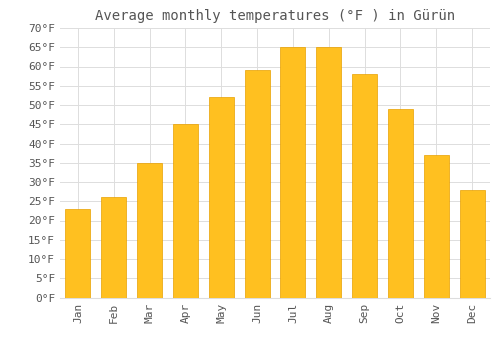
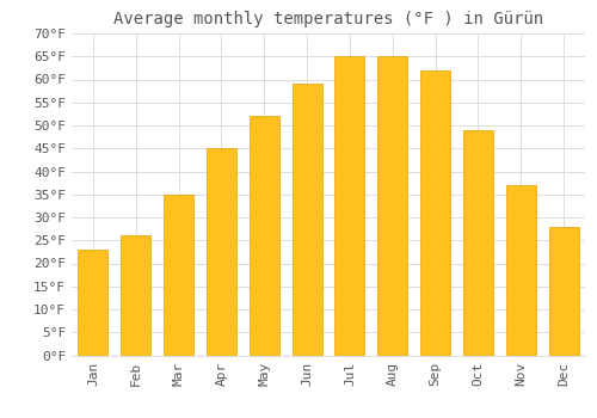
Sep: 58°F -> 62°F
